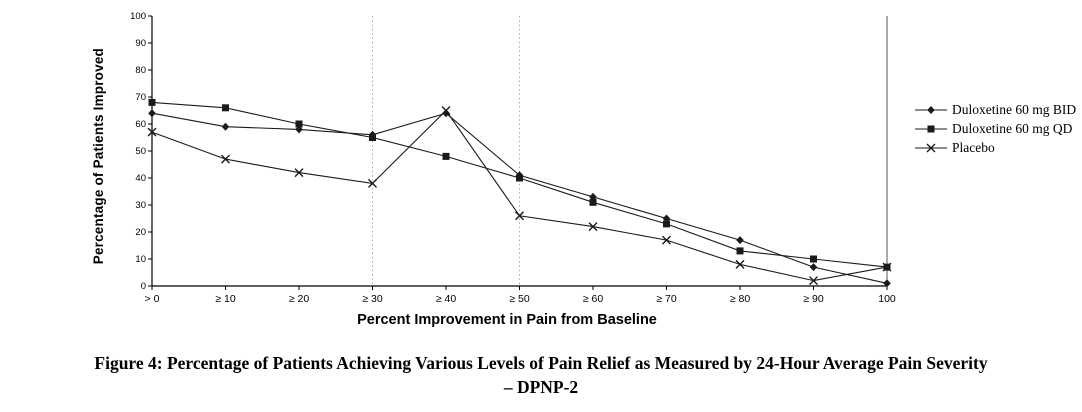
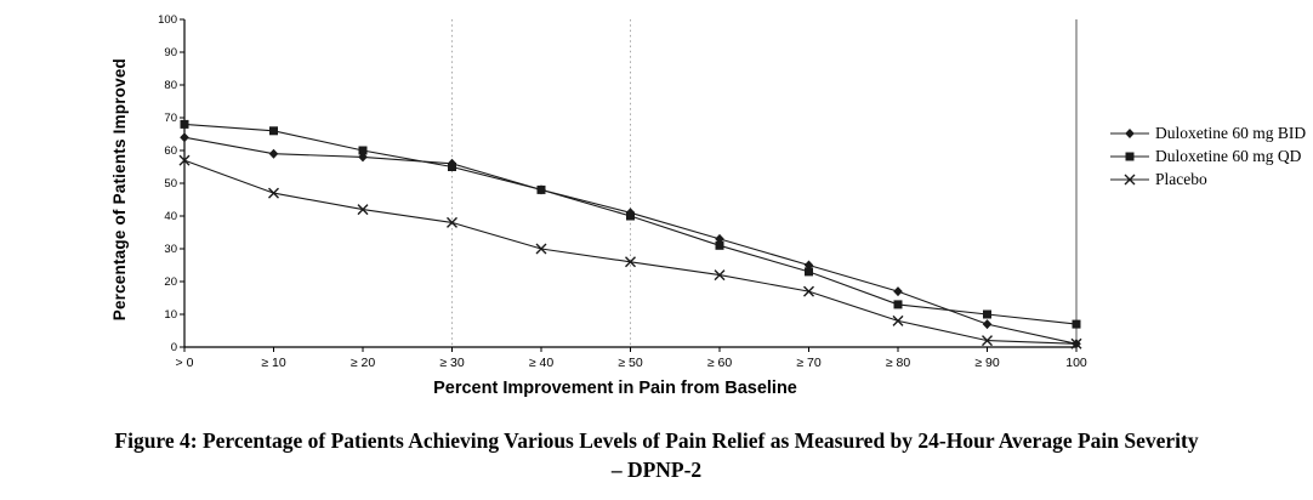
Duloxetine 60 mg BID/≥ 40: 64 -> 48
Placebo/≥ 40: 65 -> 30
Placebo/100: 7 -> 1
